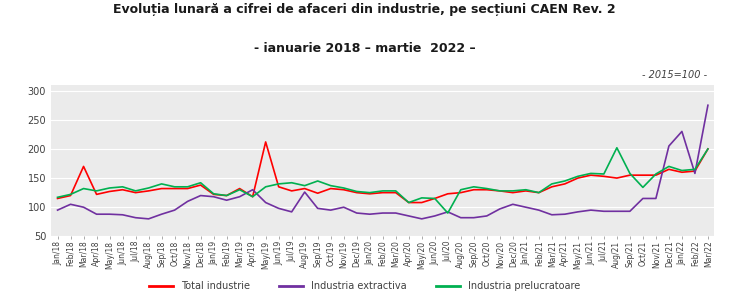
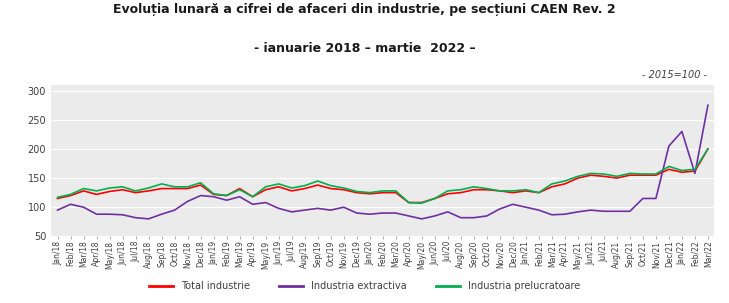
Total industrie/Mar/18: 170 -> 128
Industria extractiva/Apr/19: 130 -> 105
Total industrie/May/19: 212 -> 130
Industria prelucratoare/Jul/19: 142 -> 133
Industria extractiva/Aug/19: 126 -> 95
Total industrie/Sep/19: 124 -> 138
Industria prelucratoare/May/20: 116 -> 107
Industria prelucratoare/Jul/20: 90 -> 128
Industria prelucratoare/Aug/21: 202 -> 153
Industria prelucratoare/Oct/21: 134 -> 157
